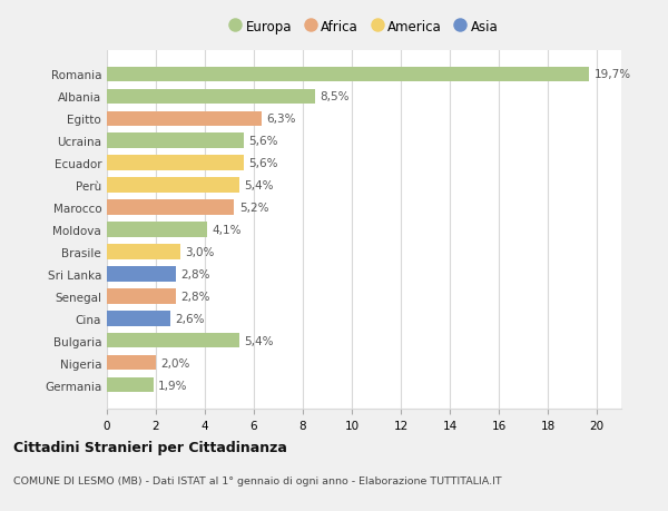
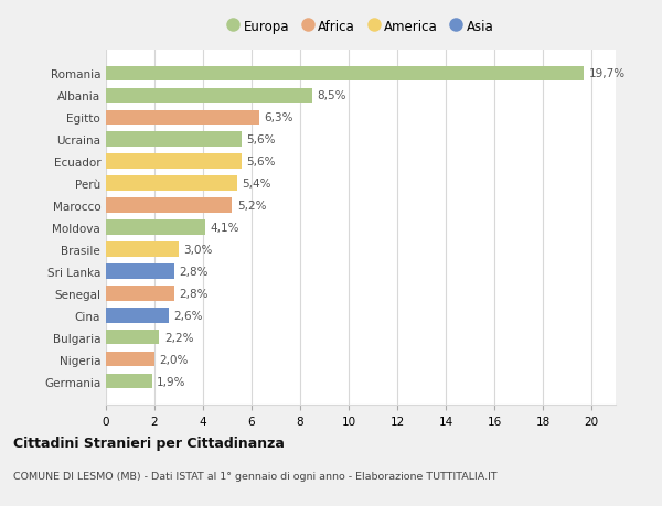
Bulgaria: 5,4% -> 2,2%
